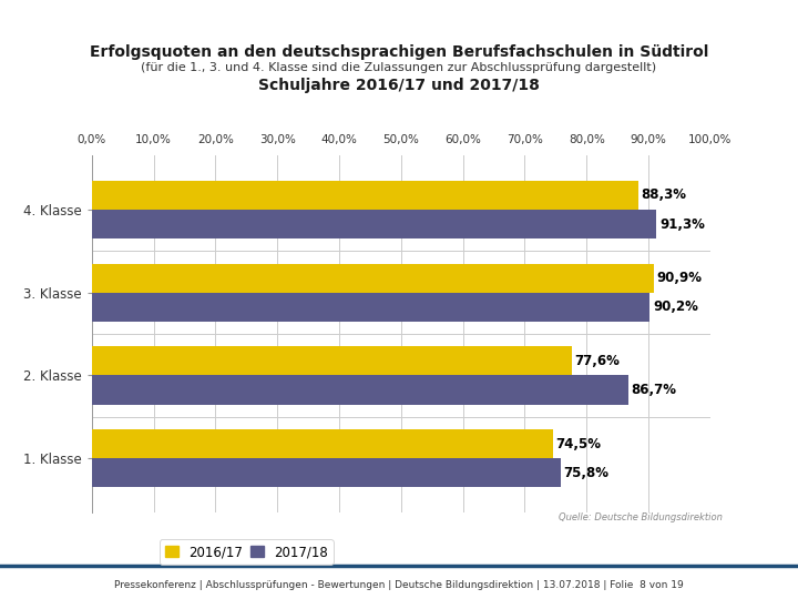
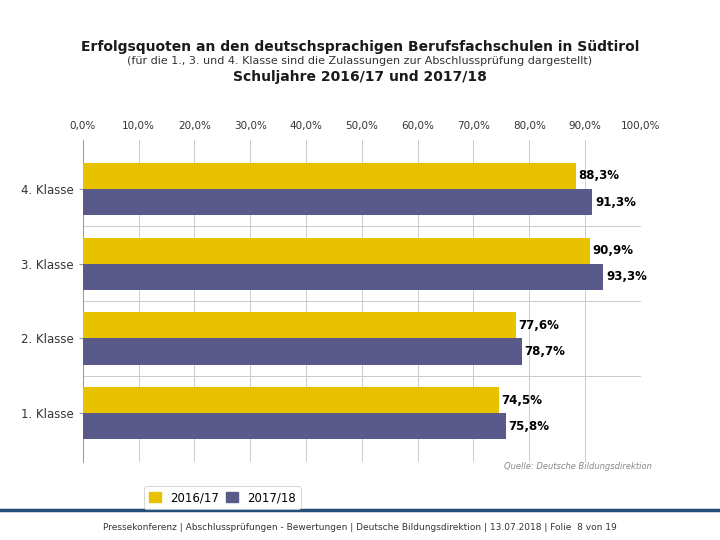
2017/18/3. Klasse: 90,2% -> 93,3%
2017/18/2. Klasse: 86,7% -> 78,7%
